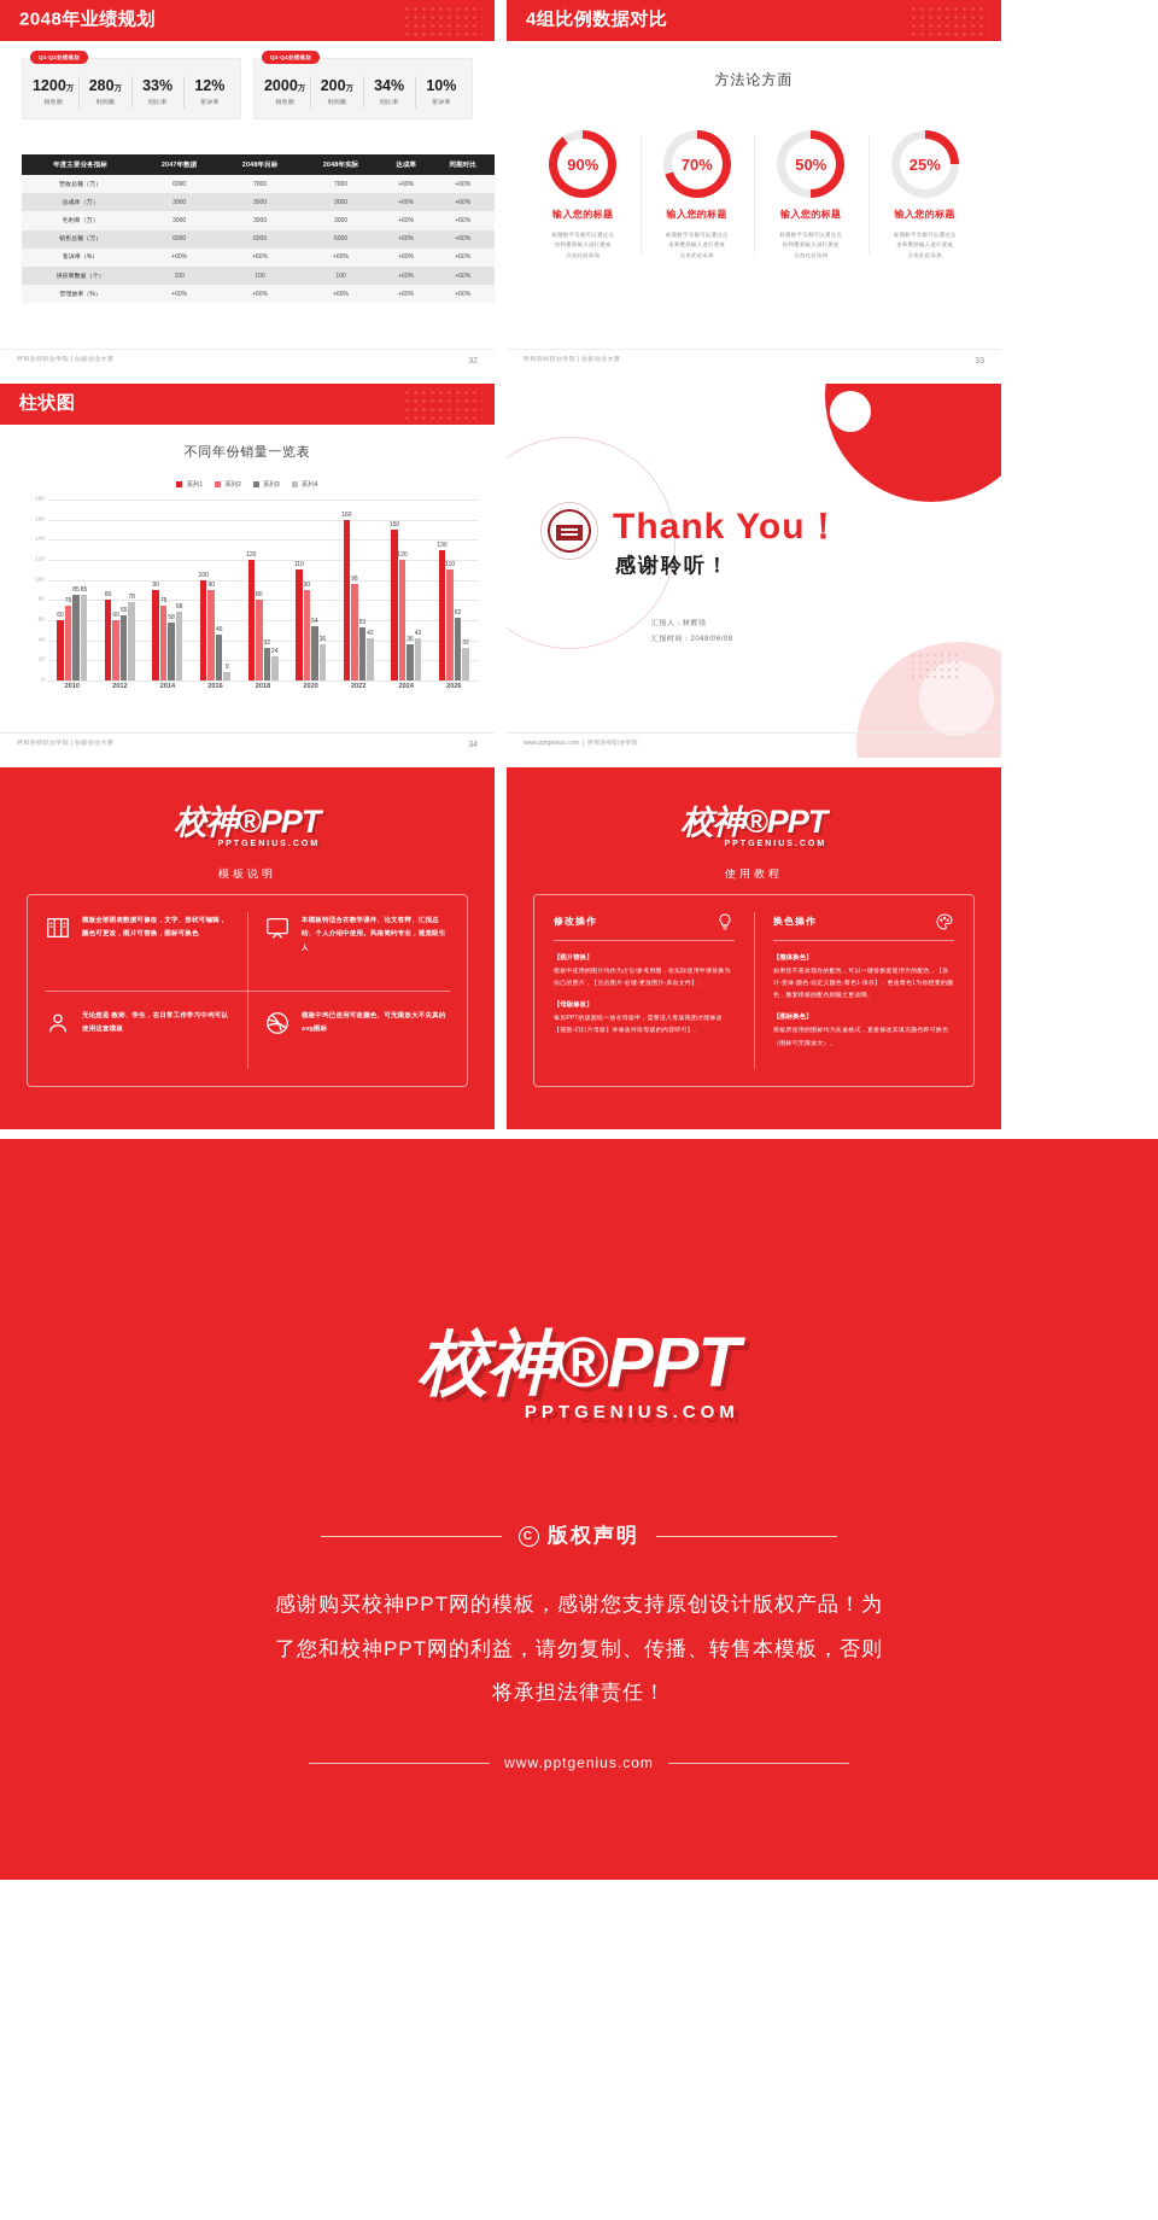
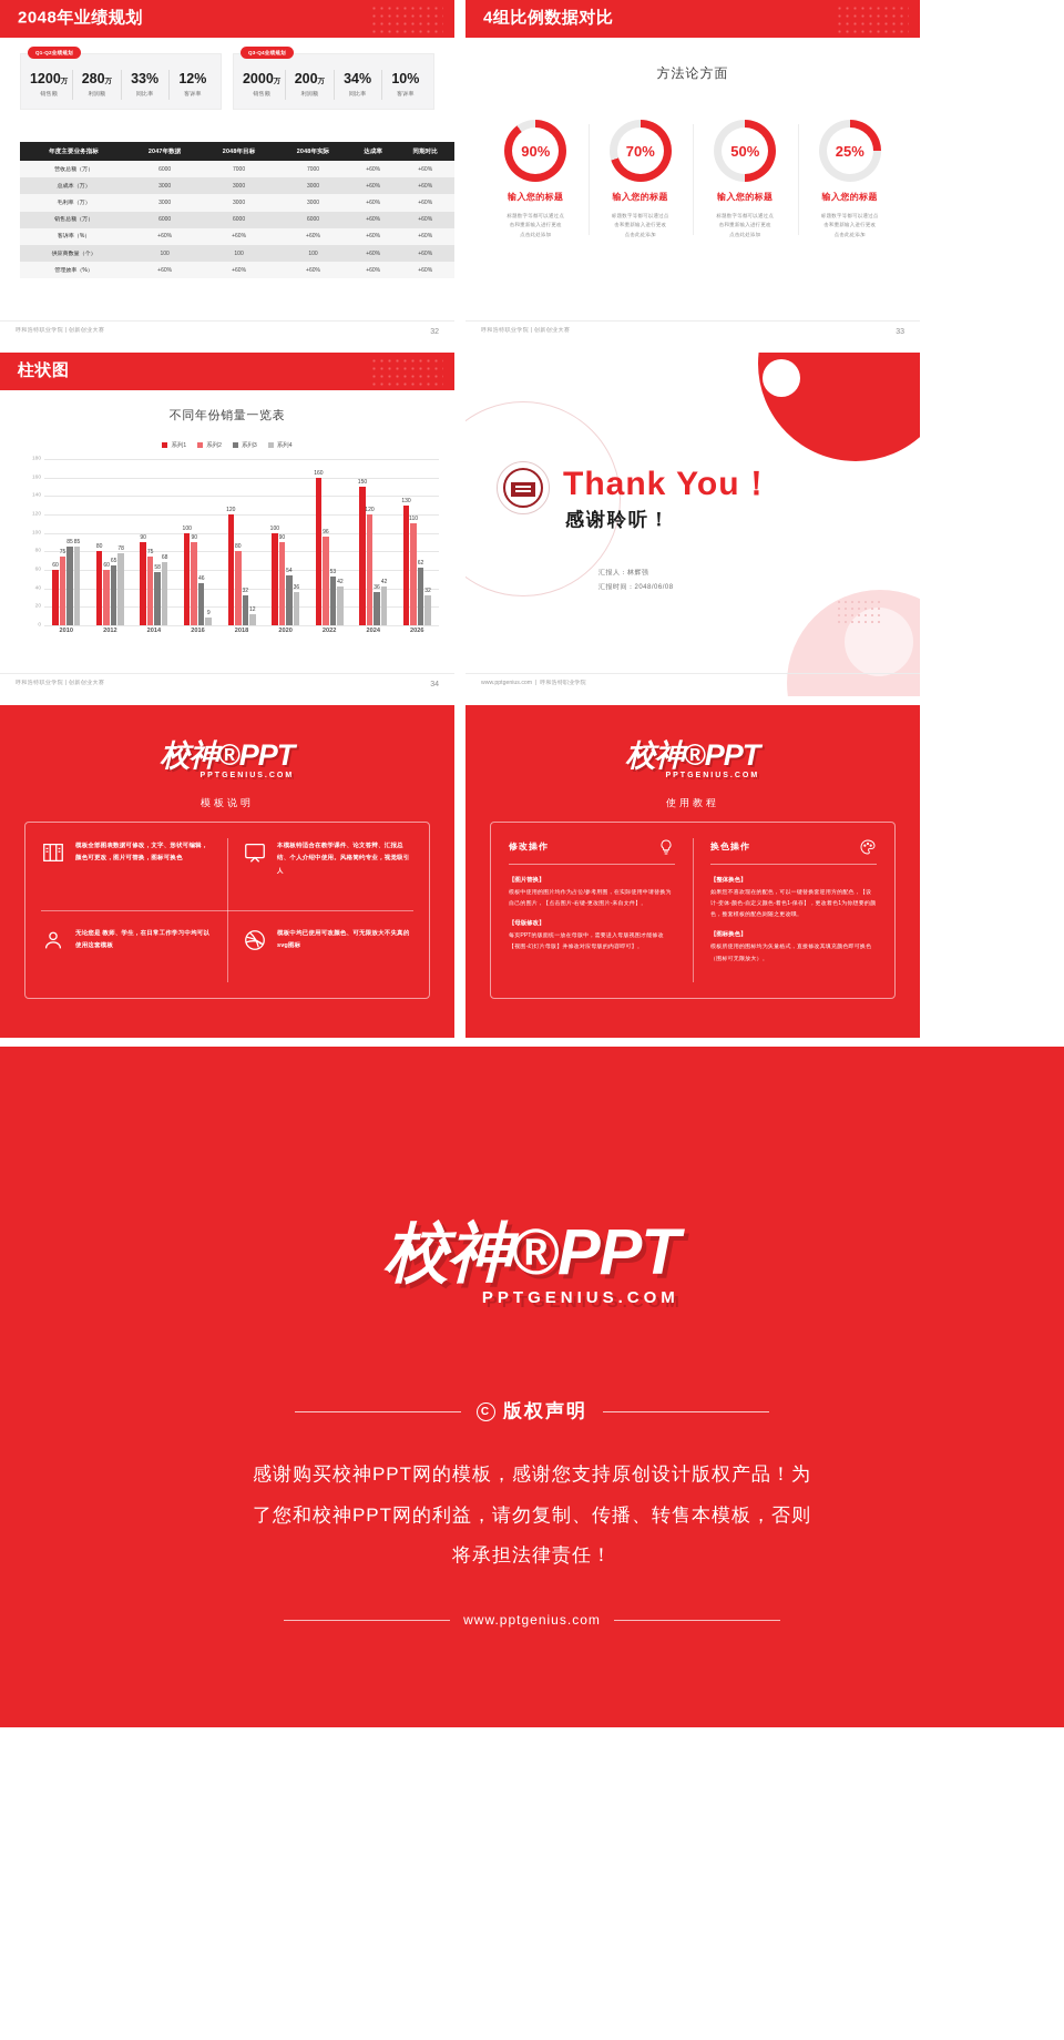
系列4/2018: 24 -> 12
系列1/2020: 110 -> 100
